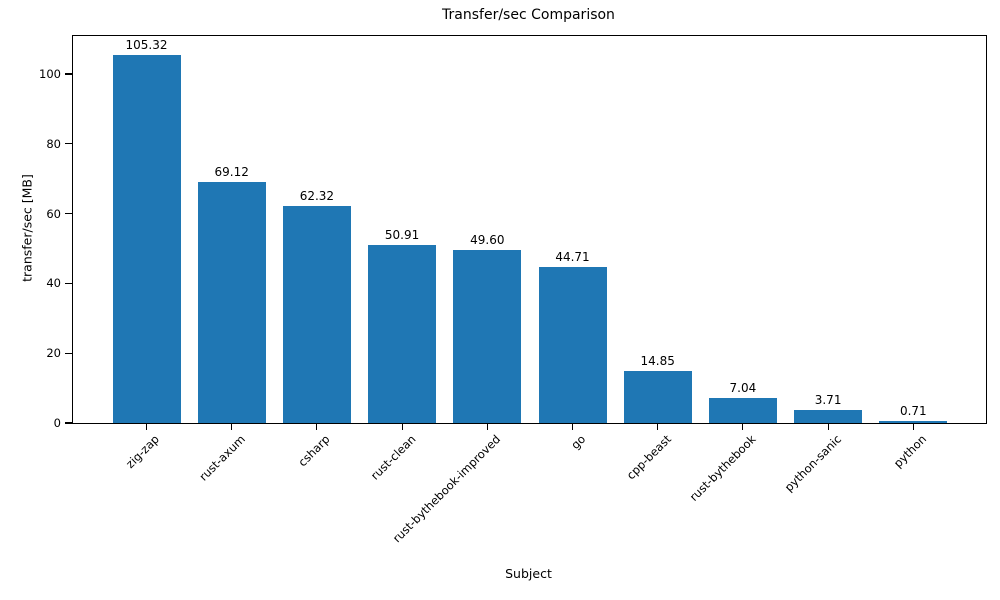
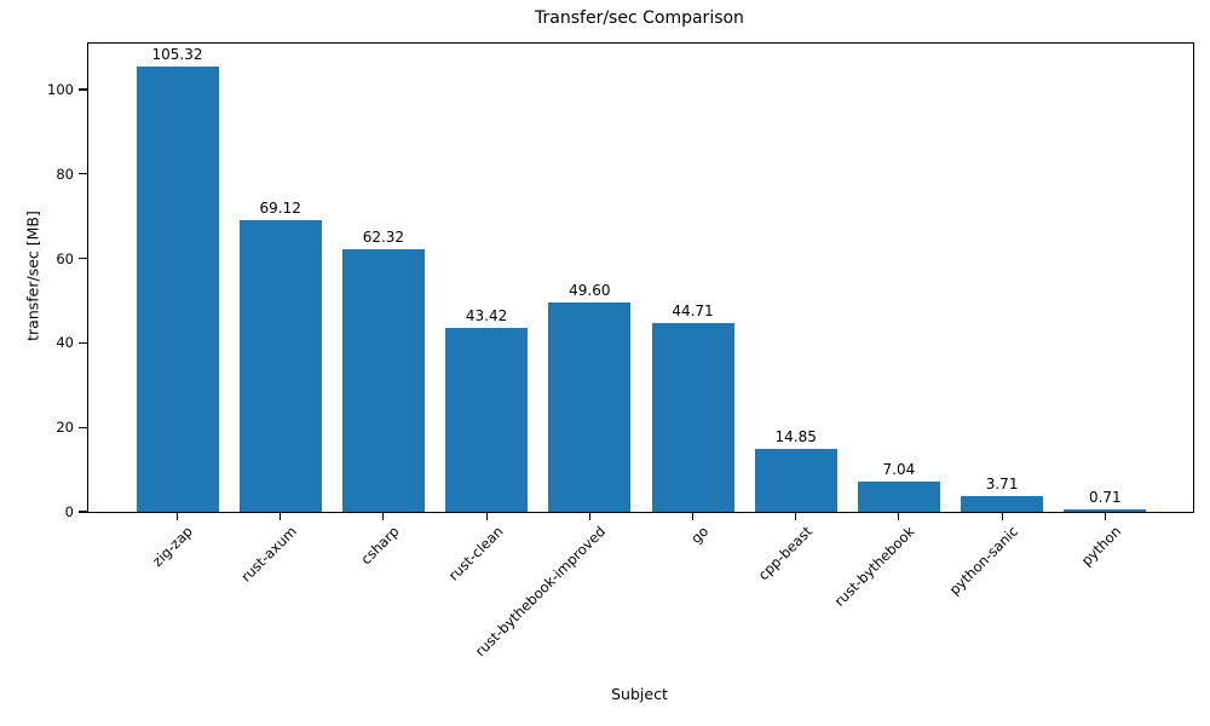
rust-clean: 50.91 -> 43.42
